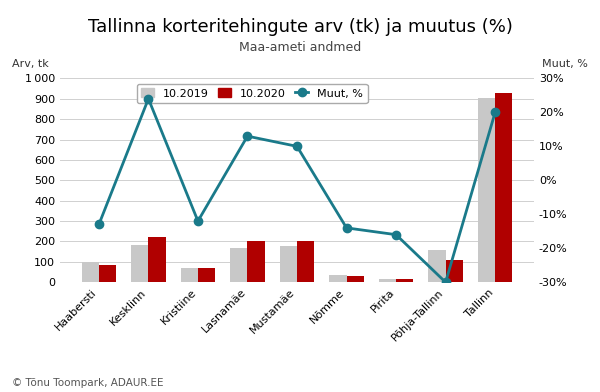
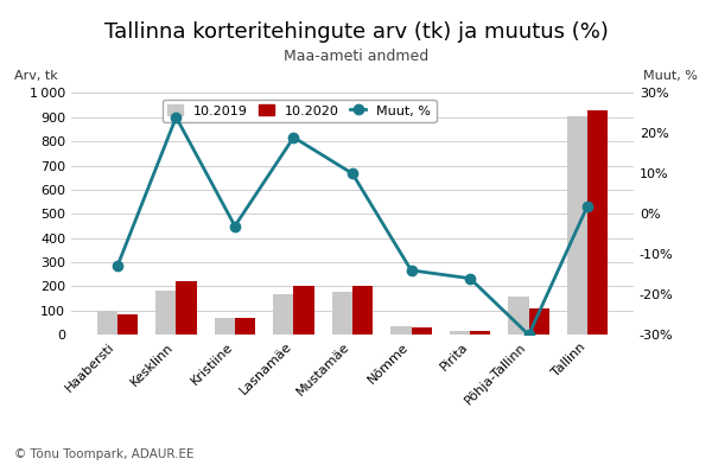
Muut, %/Kristiine: -12% -> -3%
Muut, %/Lasnamäe: 13% -> 19%
Muut, %/Tallinn: 20% -> 2%
